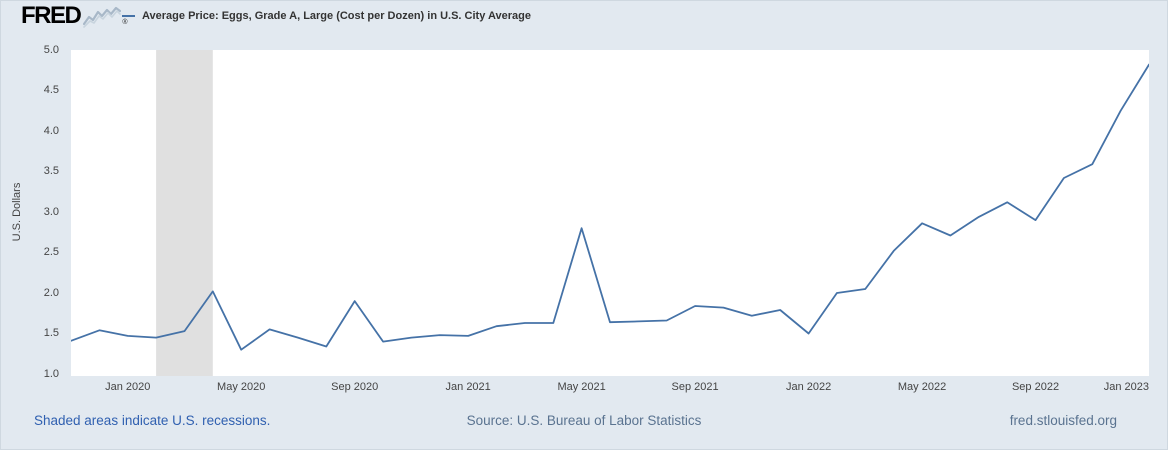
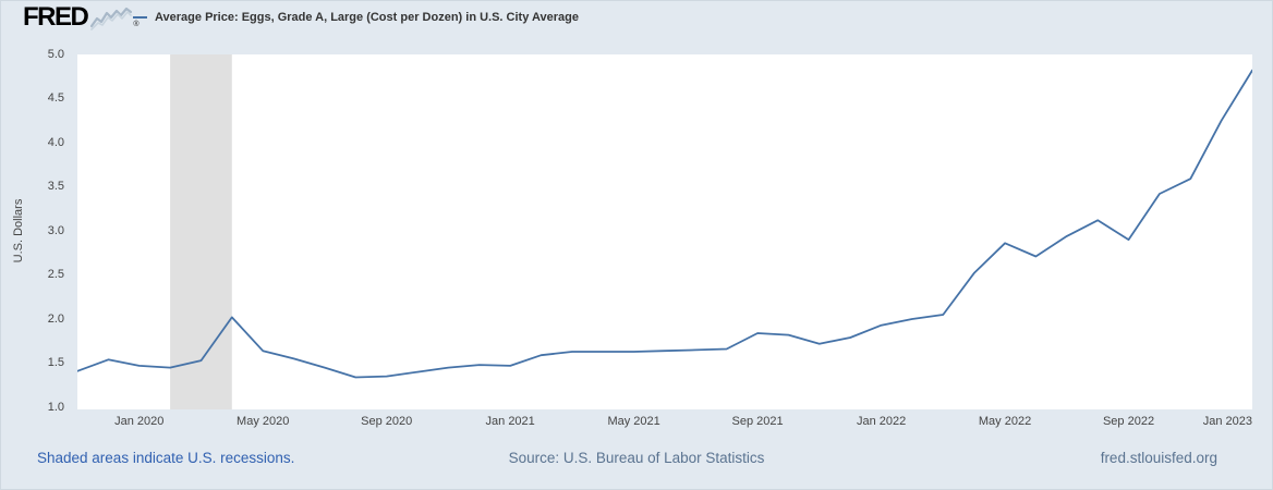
May 2020: 1.3 -> 1.6
Sep 2020: 1.9 -> 1.4
May 2021: 2.8 -> 1.6
Jan 2022: 1.5 -> 1.9
